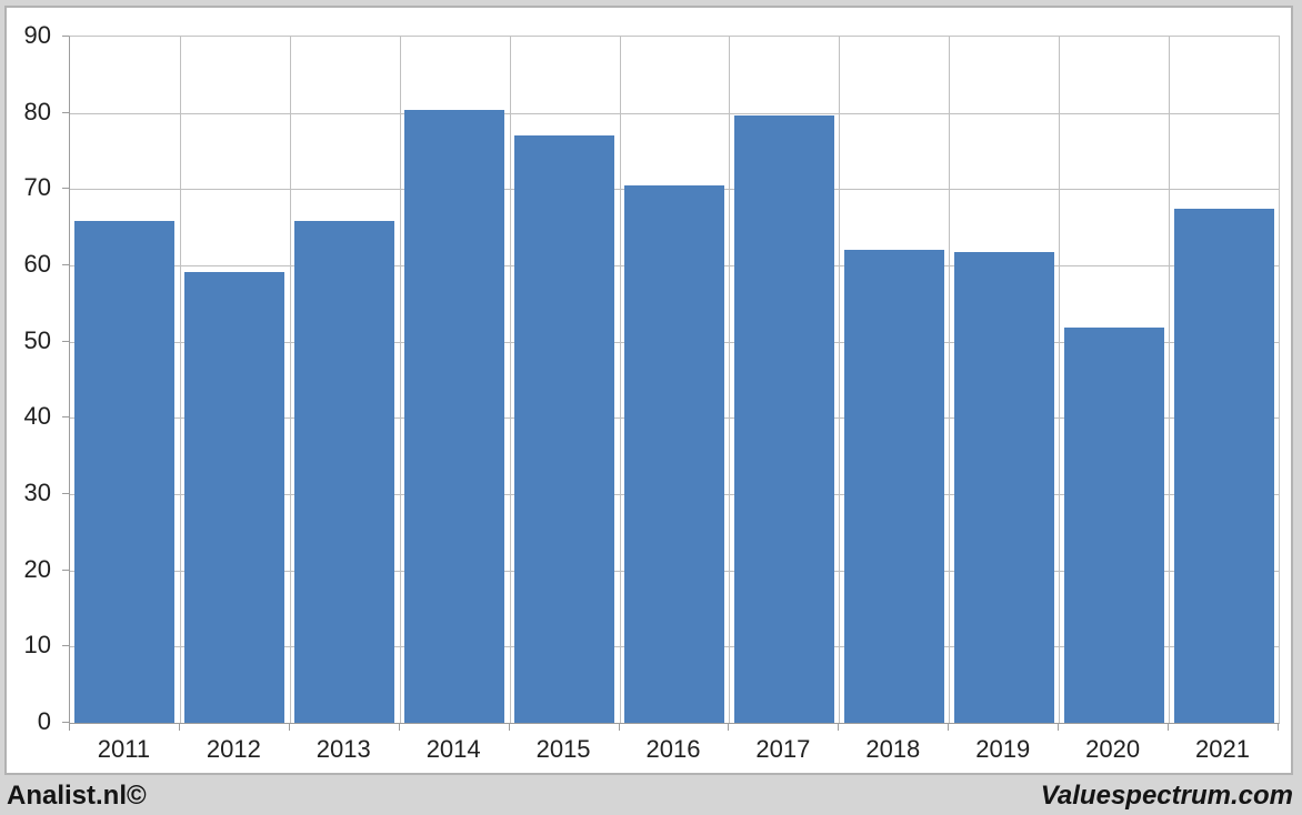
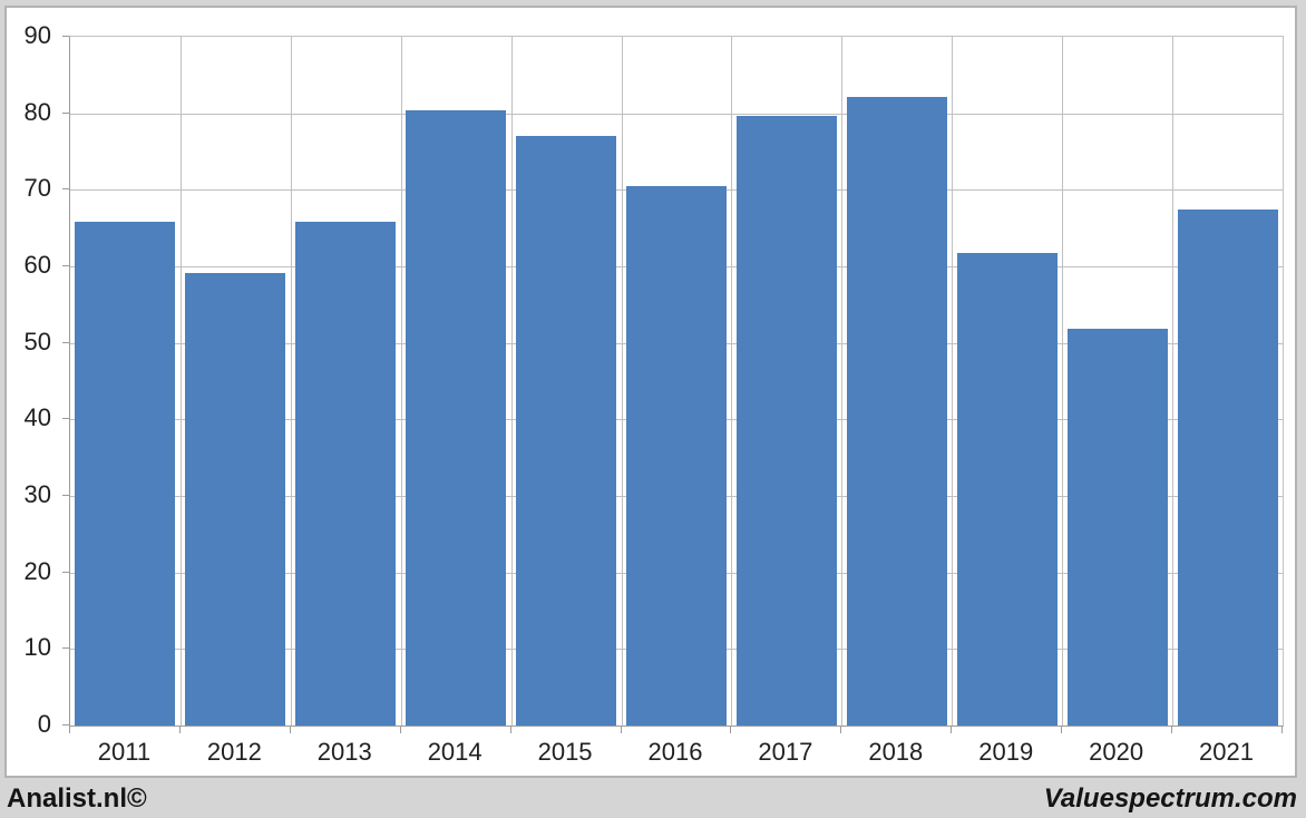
2018: 62 -> 82
